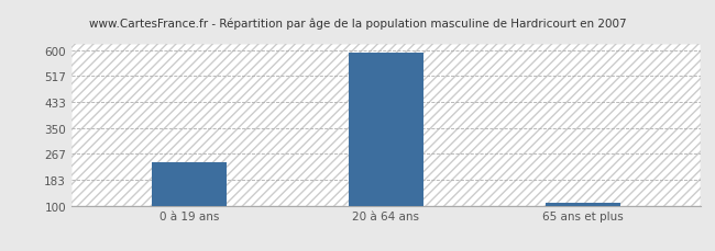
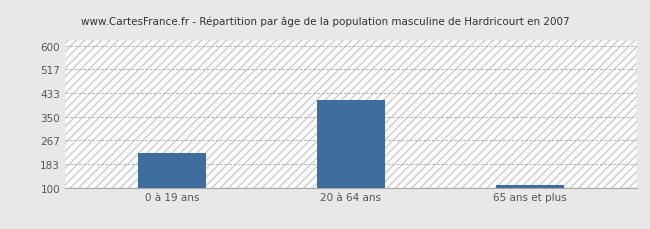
0 à 19 ans: 240 -> 220
20 à 64 ans: 590 -> 410
